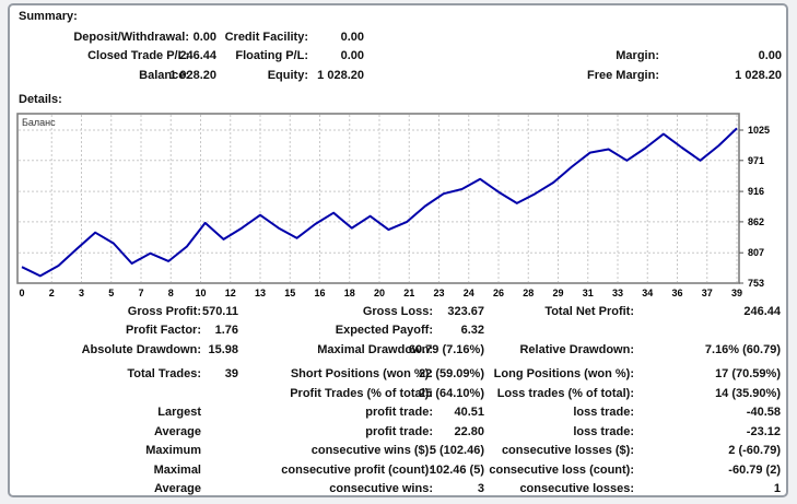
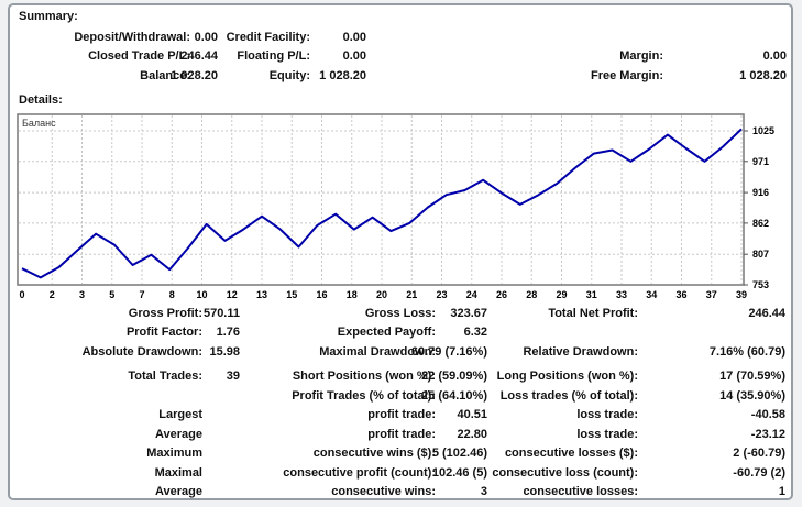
8: 790 -> 780
15: 830 -> 820
